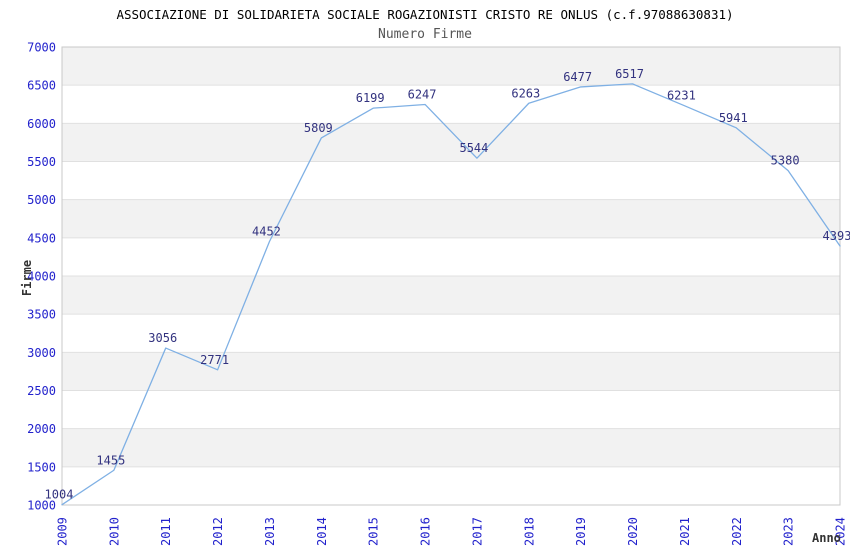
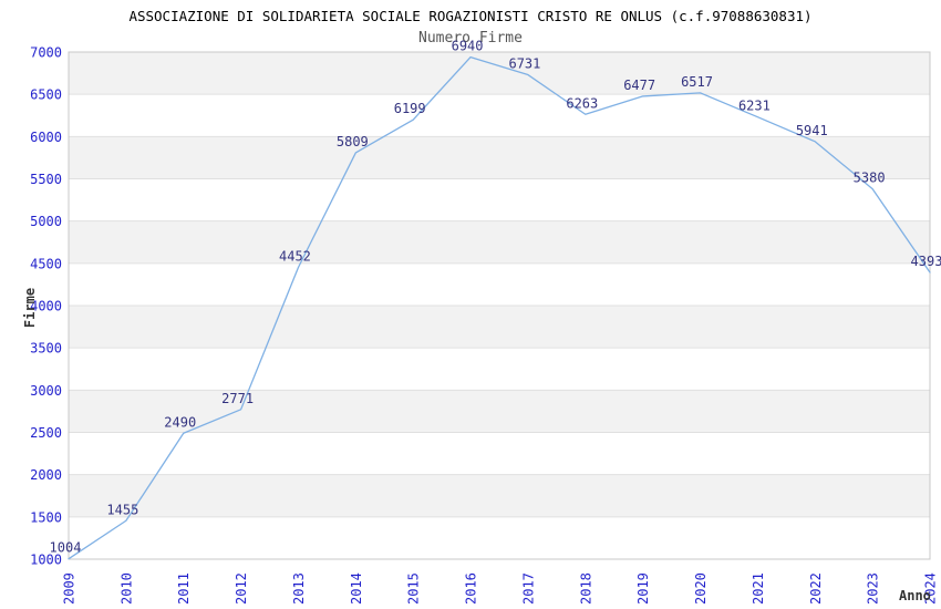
2011: 3056 -> 2490
2016: 6247 -> 6940
2017: 5544 -> 6731
